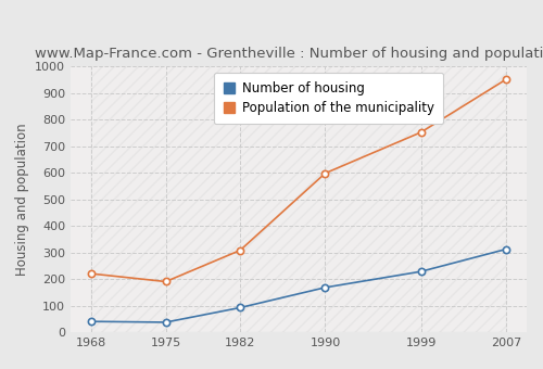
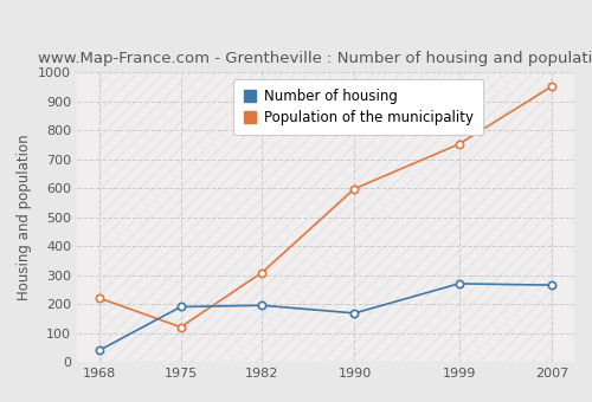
Number of housing/1975: 37 -> 190
Population of the municipality/1975: 190 -> 120
Number of housing/1982: 92 -> 195
Number of housing/1999: 228 -> 270
Number of housing/2007: 312 -> 265
